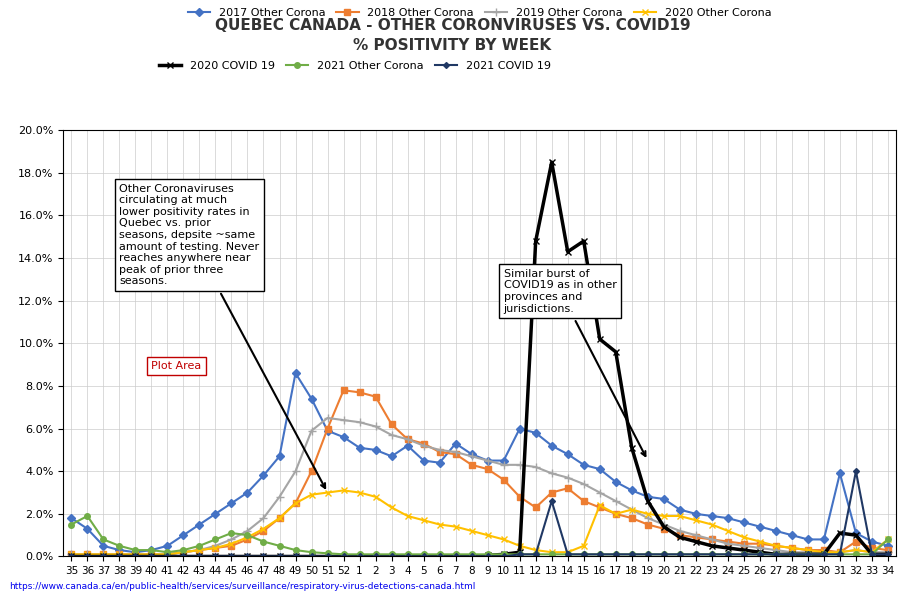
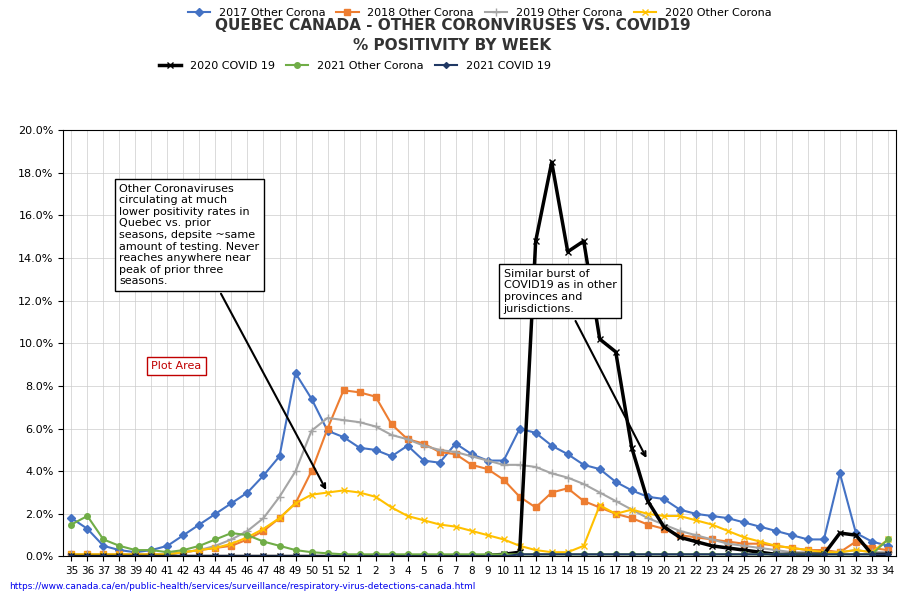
2021 COVID 19/13: 2.6% -> 0.1%
2021 COVID 19/32: 4.0% -> 0.1%
